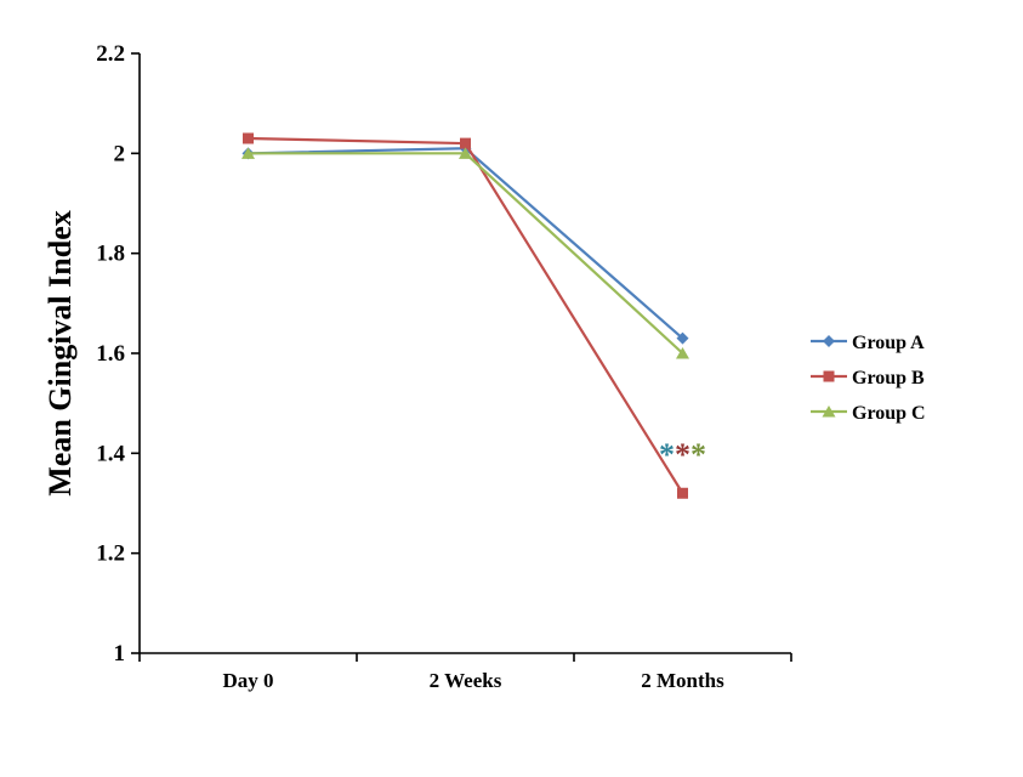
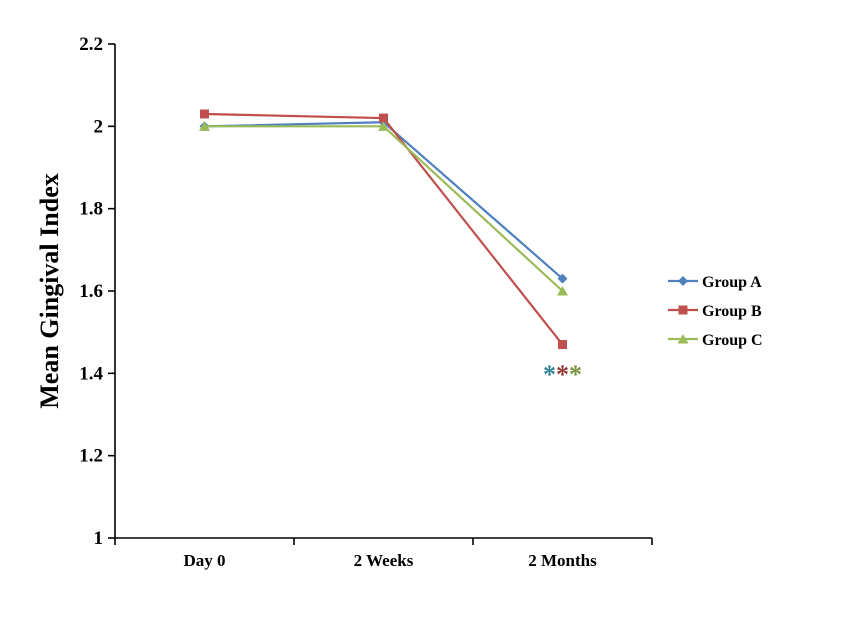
Group B/2 Months: 1.32 -> 1.47
